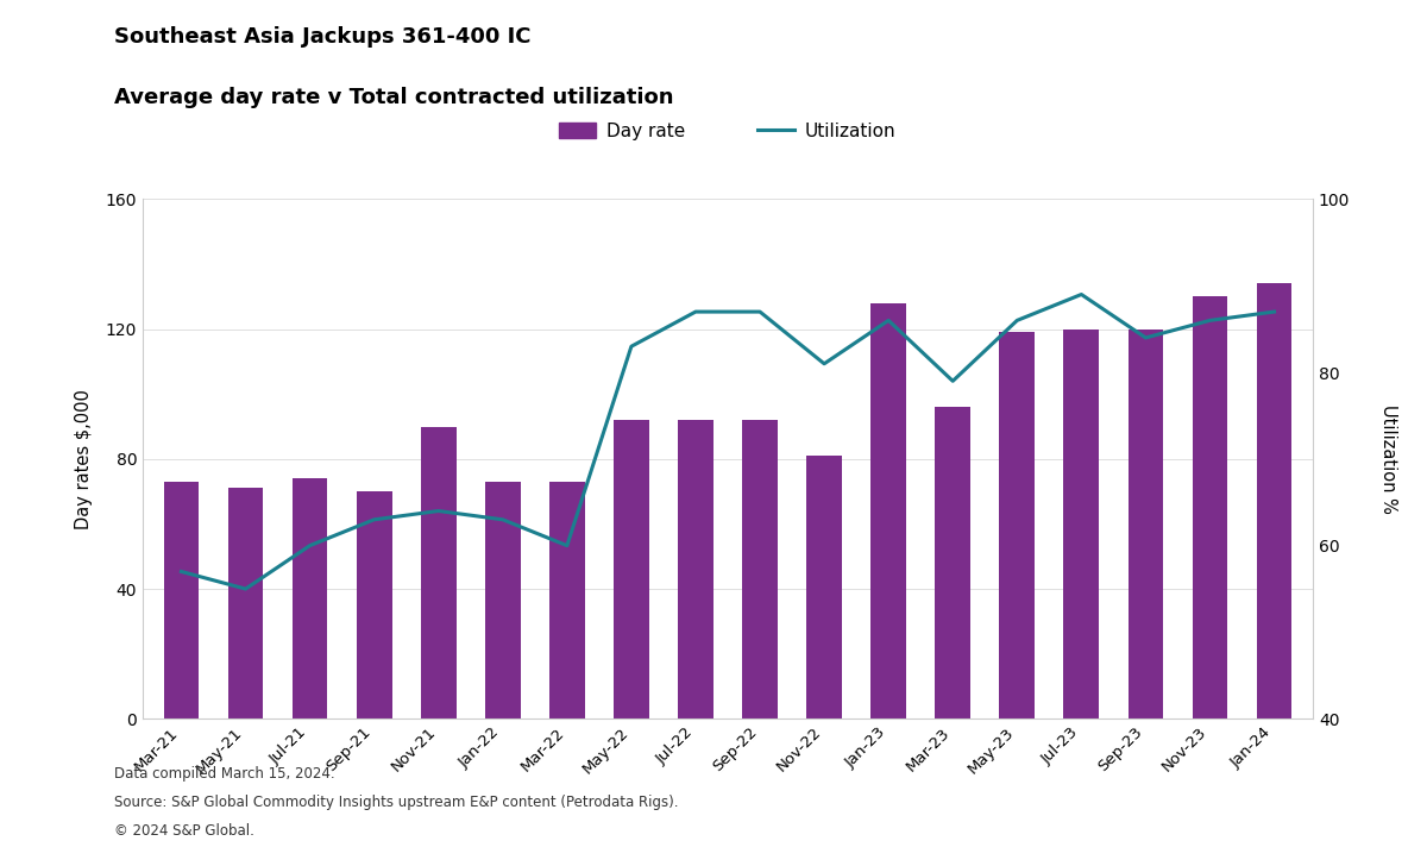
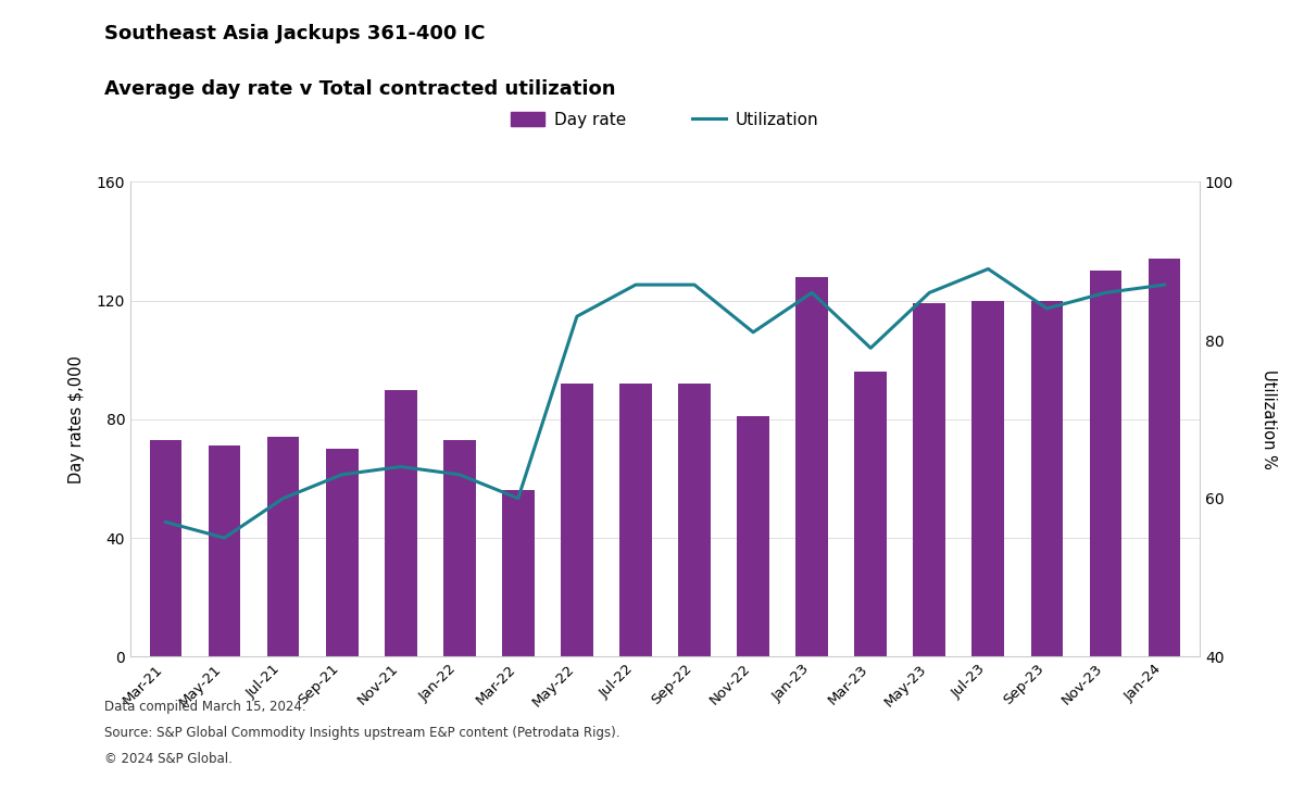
Day rate/Mar-22: 73 -> 56
